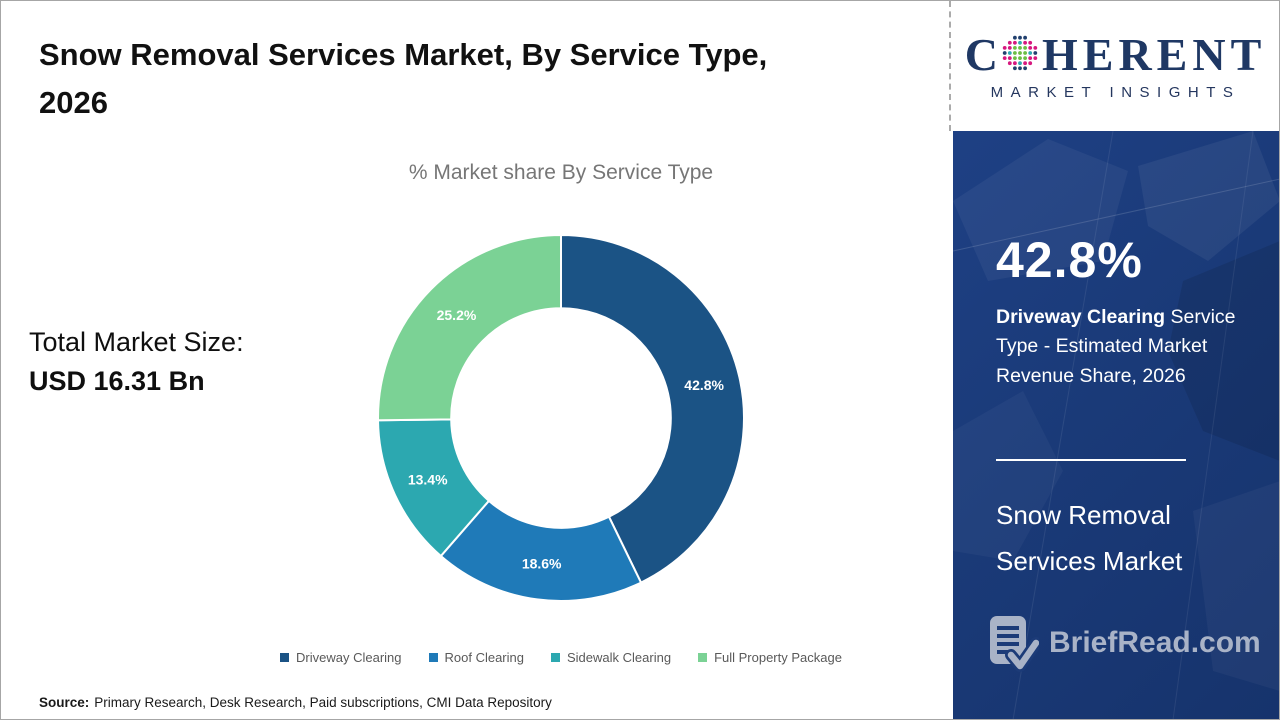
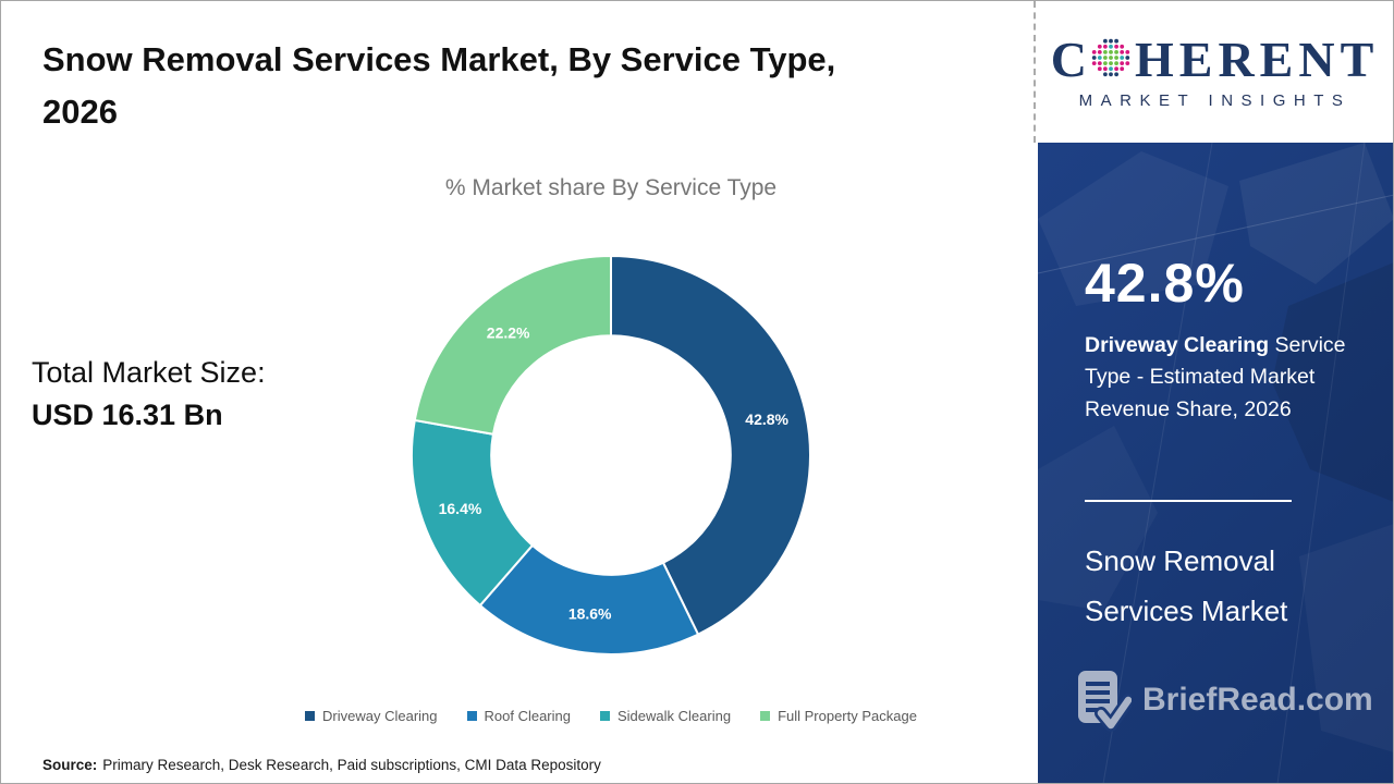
Sidewalk Clearing: 13.4% -> 16.4%
Full Property Package: 25.2% -> 22.2%
